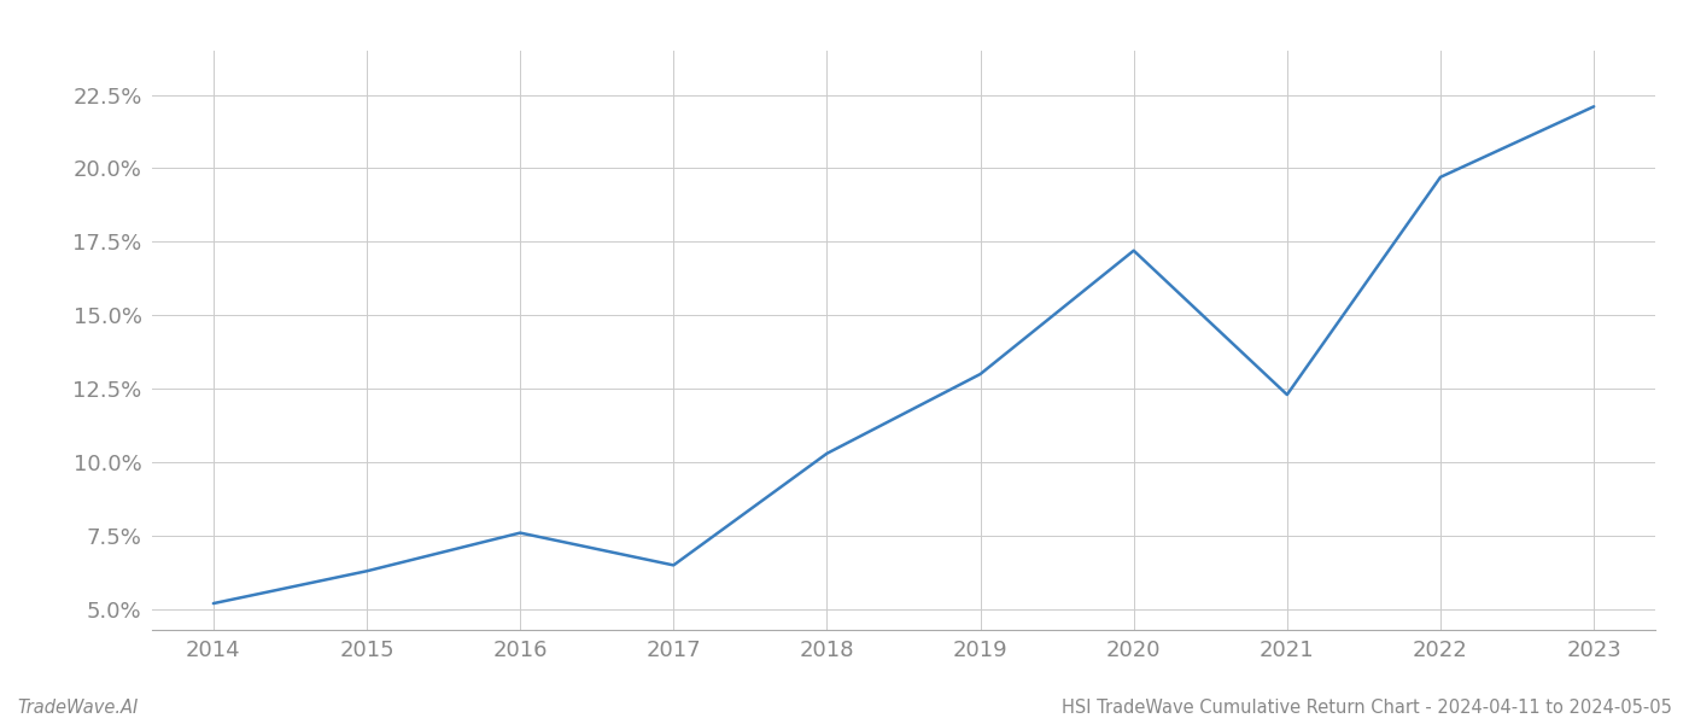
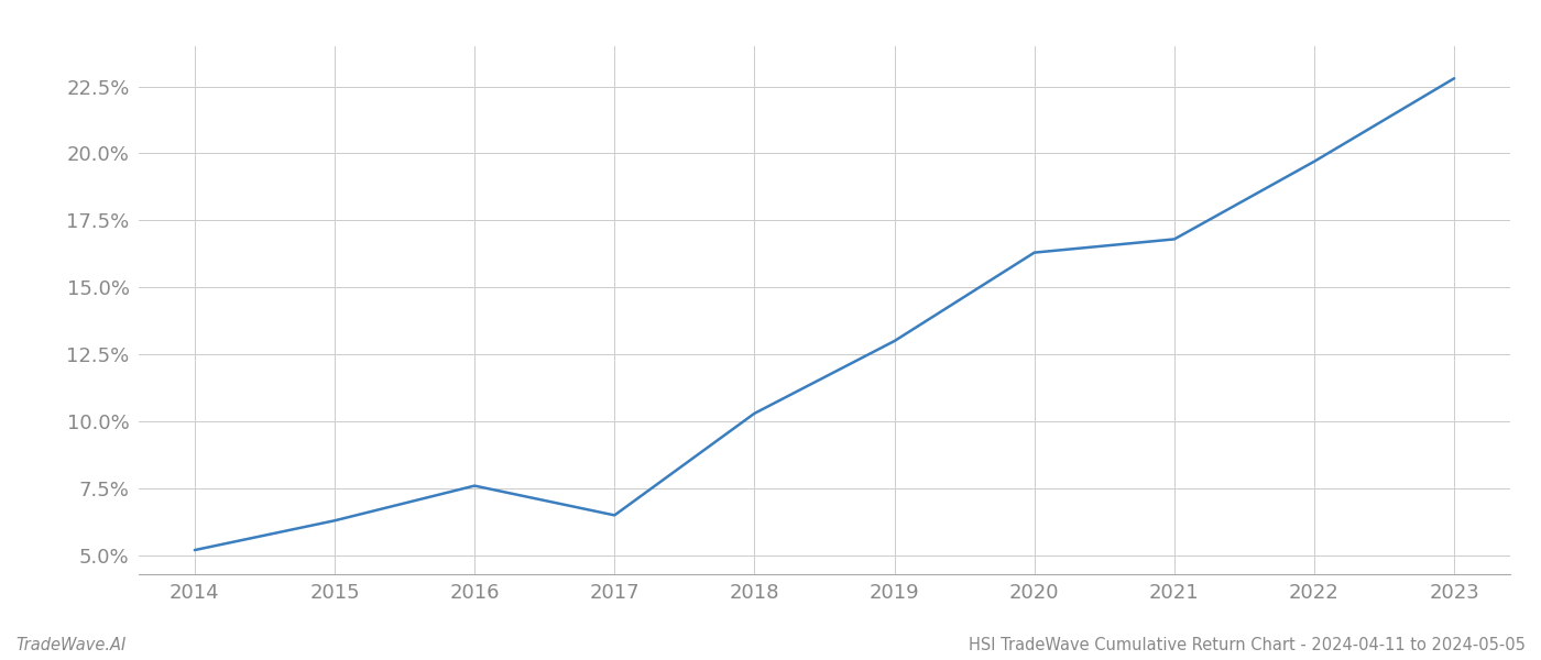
2020: 17.2% -> 16.3%
2021: 12.3% -> 16.8%
2023: 22.1% -> 22.8%
